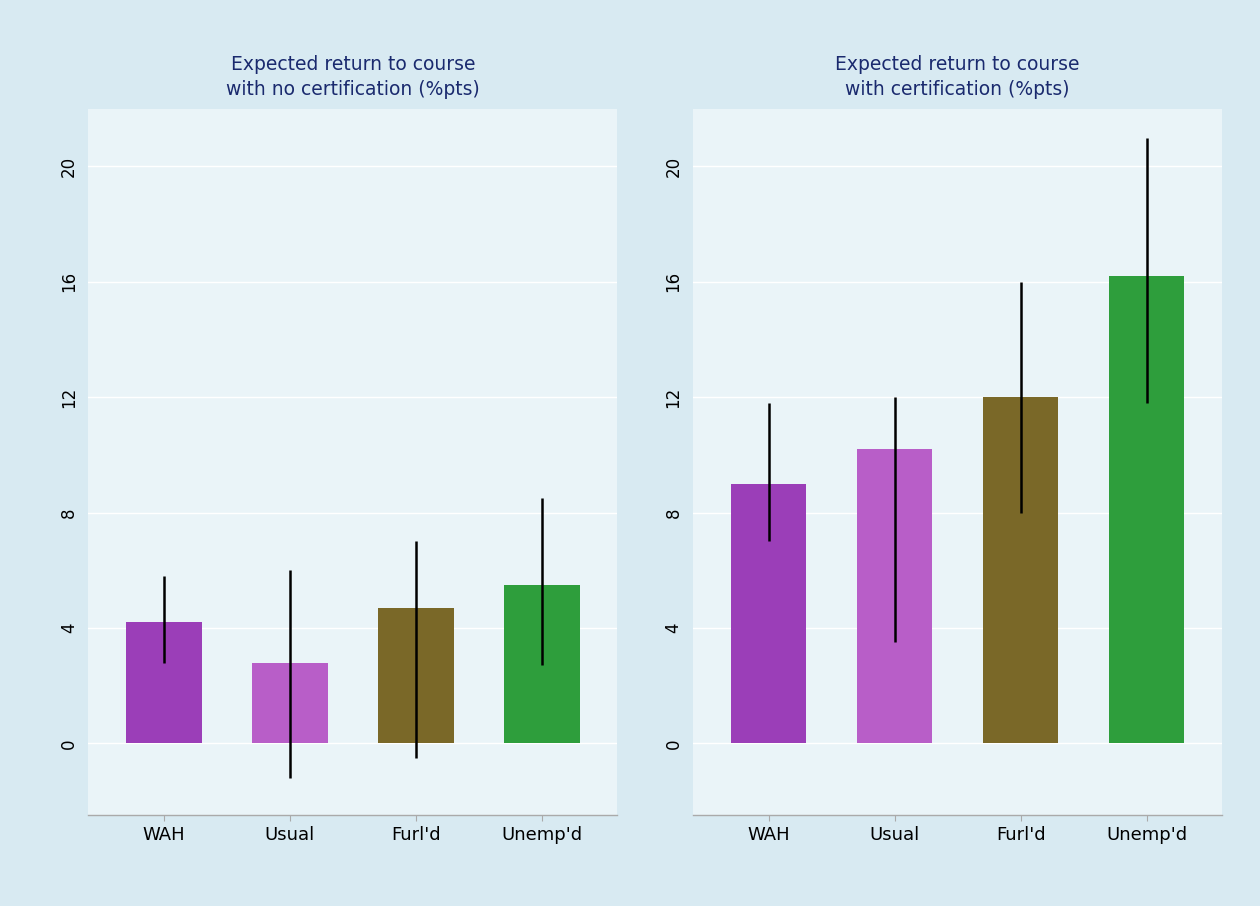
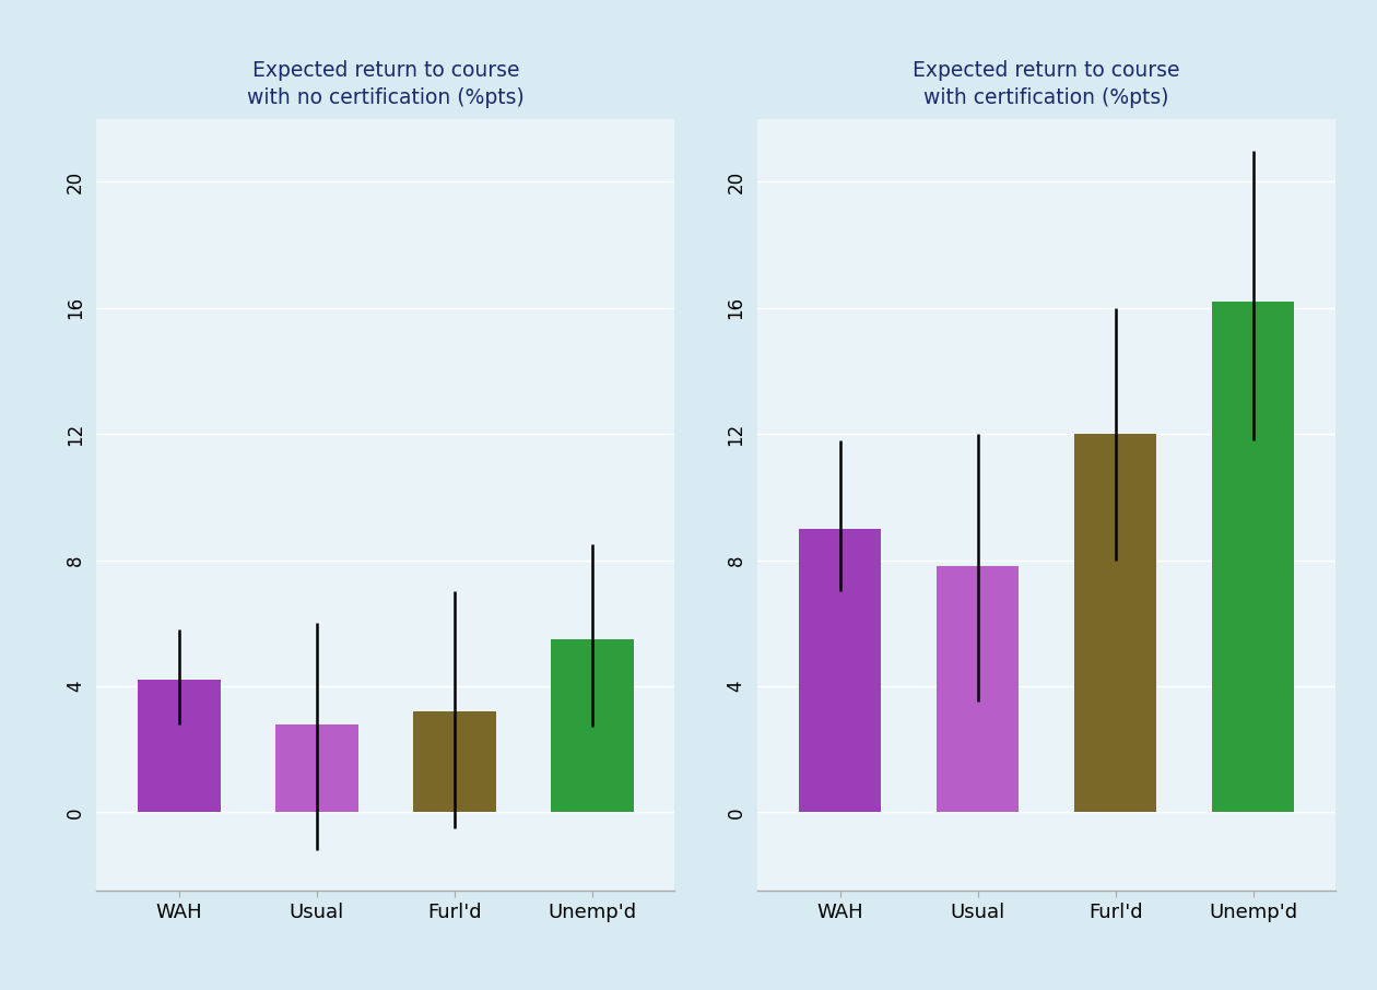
Expected return to course with no certification (%pts)/Furl'd: 4.7 -> 3.2
Expected return to course with certification (%pts)/Usual: 10.2 -> 7.8
